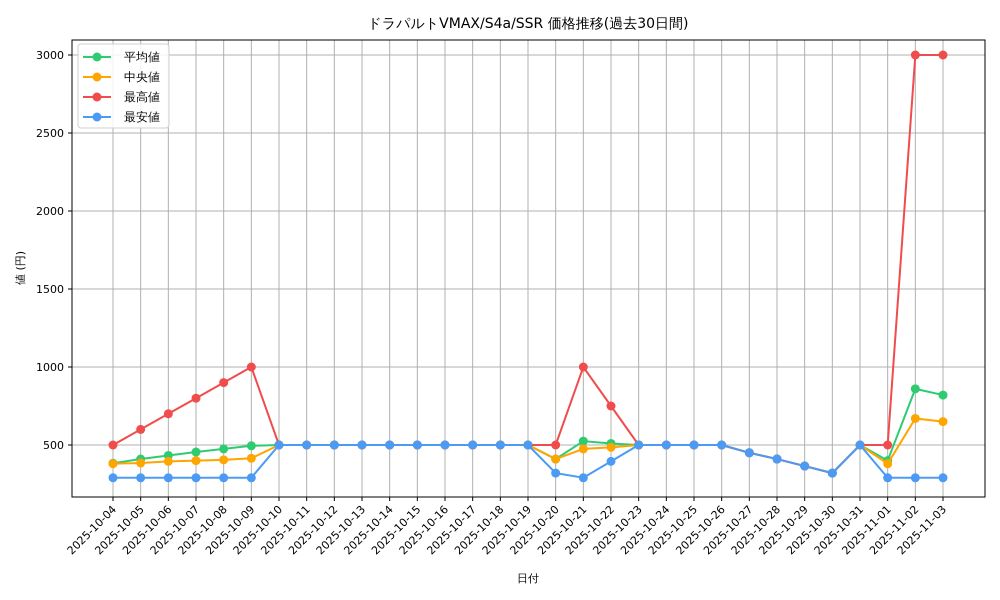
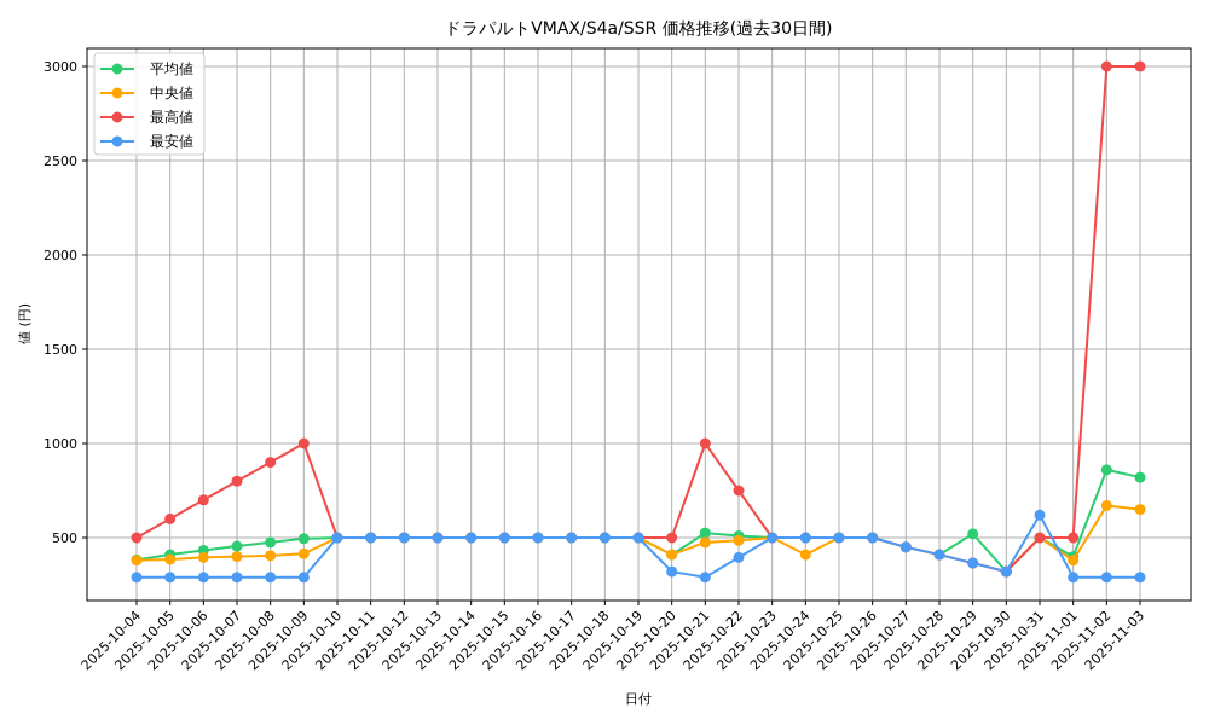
中央値/2025-10-24: 500 -> 410
平均値/2025-10-29: 360 -> 520
最安値/2025-10-31: 500 -> 620
